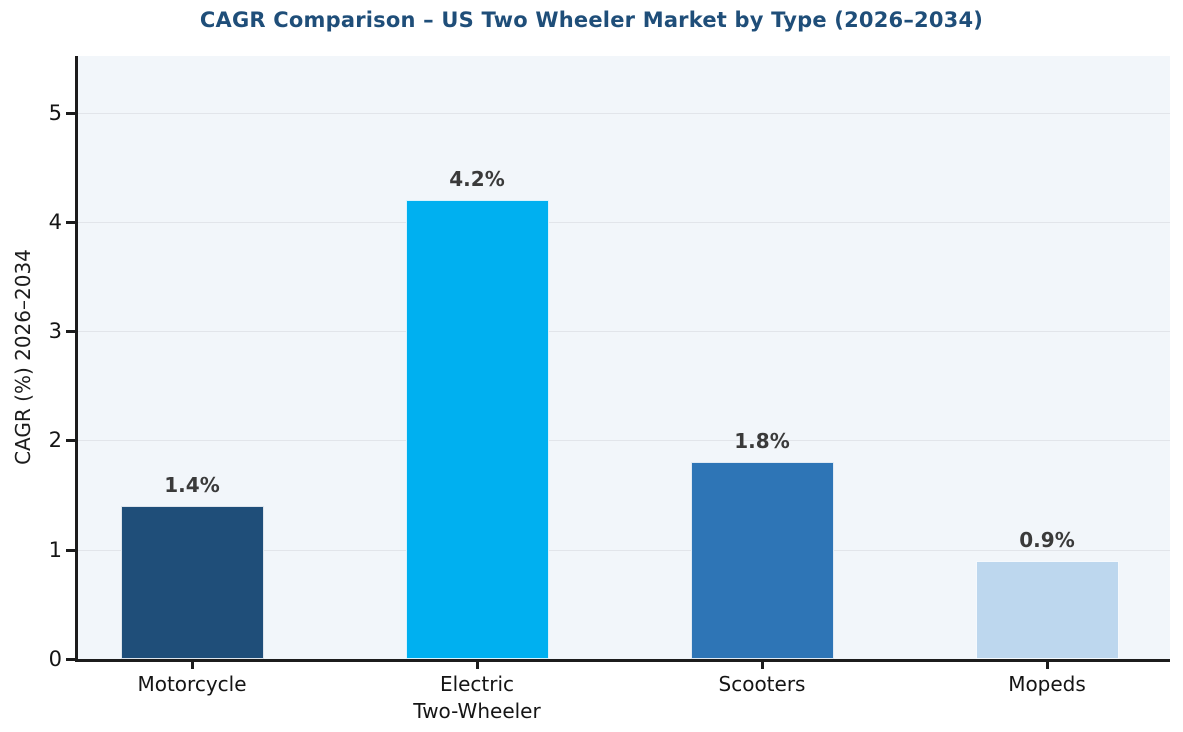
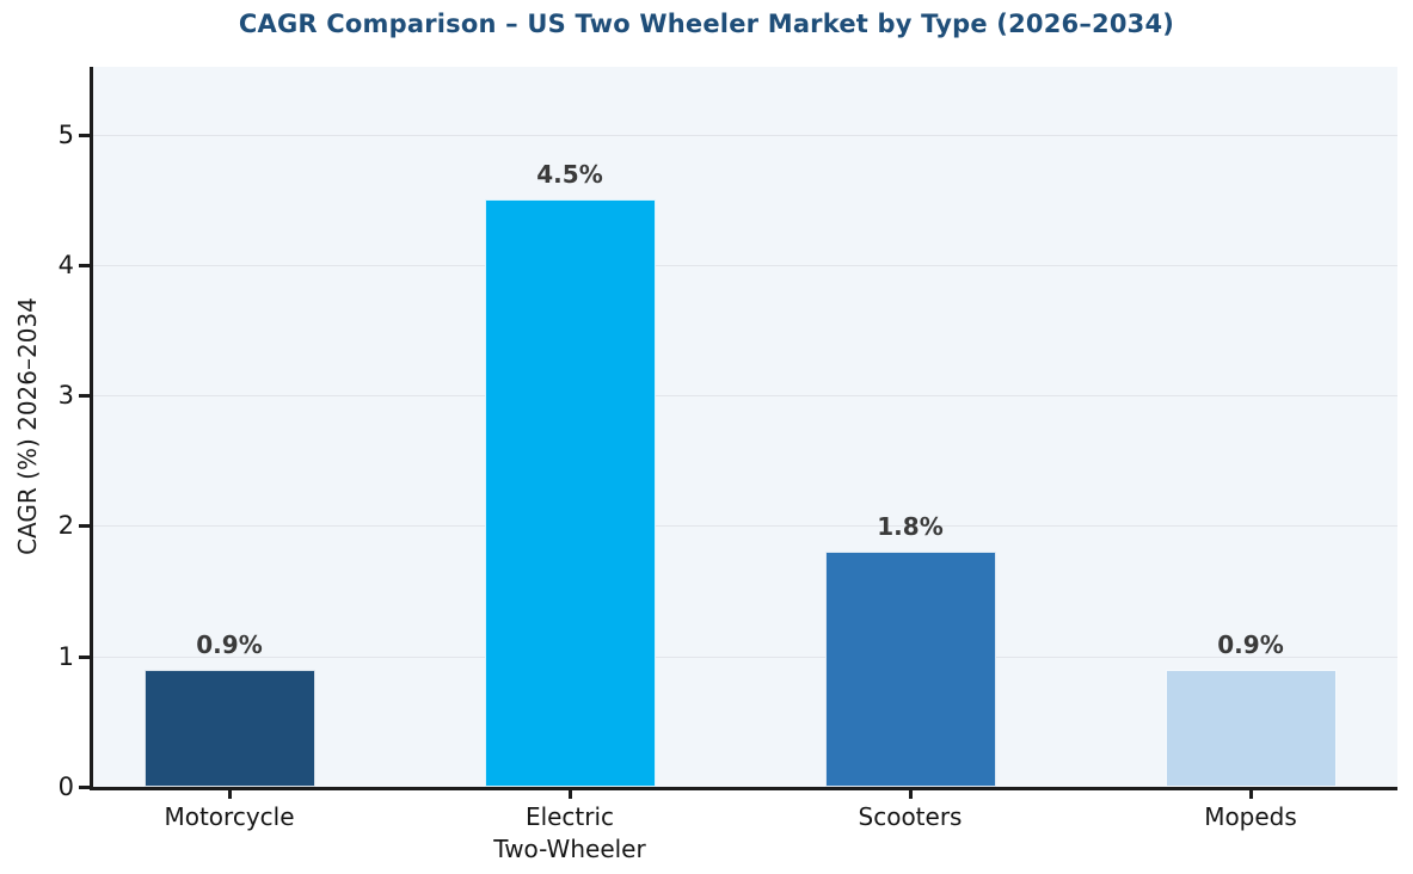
Motorcycle: 1.4% -> 0.9%
Electric Two-Wheeler: 4.2% -> 4.5%
